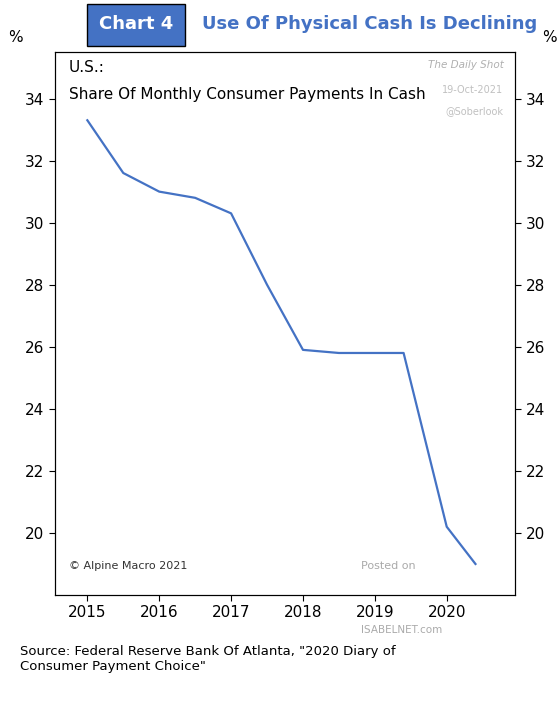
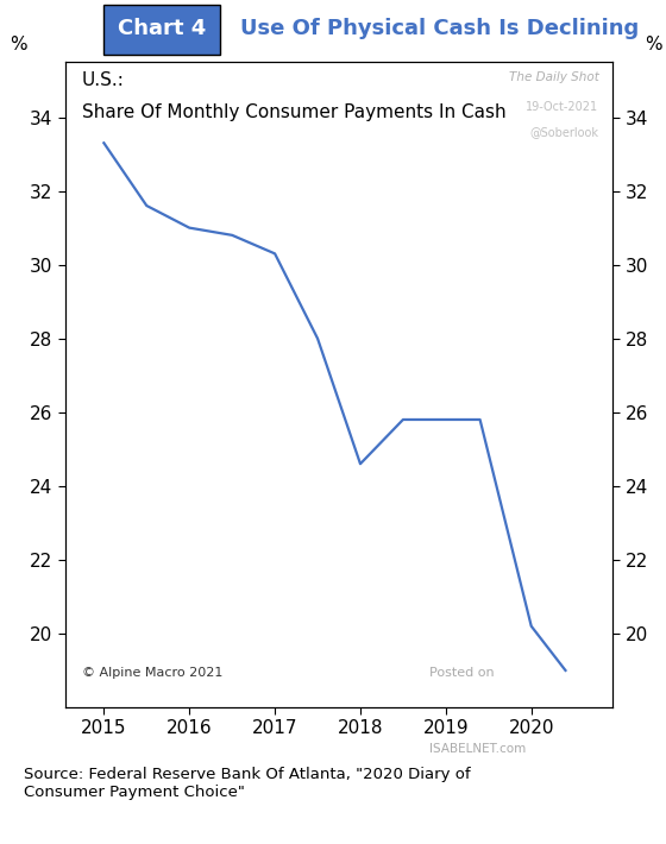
2018: 25.9 -> 24.6
